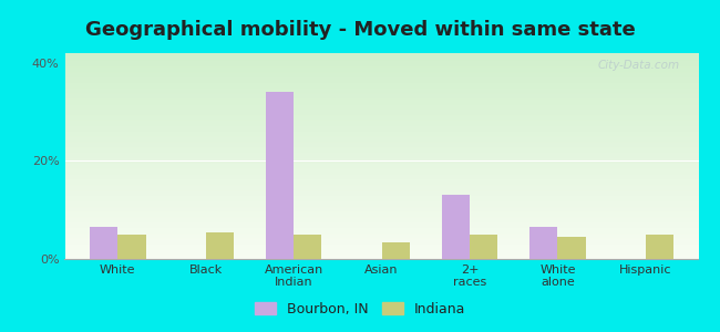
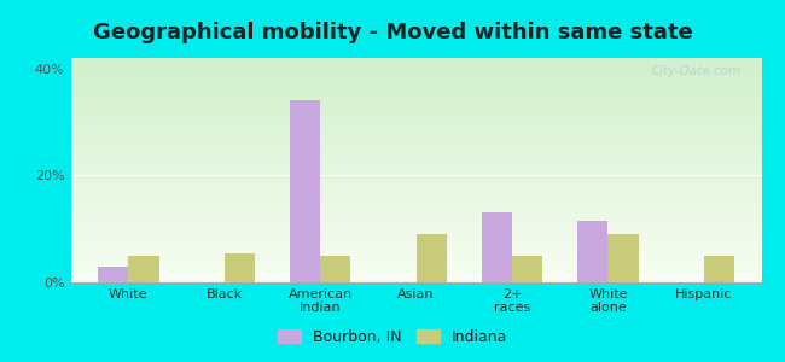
Bourbon, IN/White: 6.5% -> 3.0%
Indiana/Asian: 3.5% -> 9.0%
Bourbon, IN/White alone: 6.5% -> 11.5%
Indiana/White alone: 4.5% -> 9.0%
